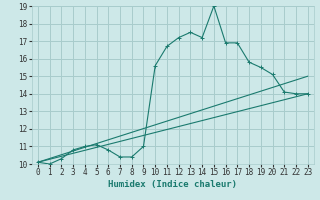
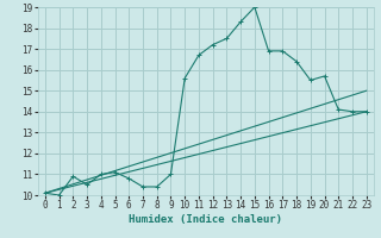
2: 10.3 -> 10.9
3: 10.8 -> 10.5
14: 17.2 -> 18.3
18: 15.8 -> 16.4
20: 15.1 -> 15.7
